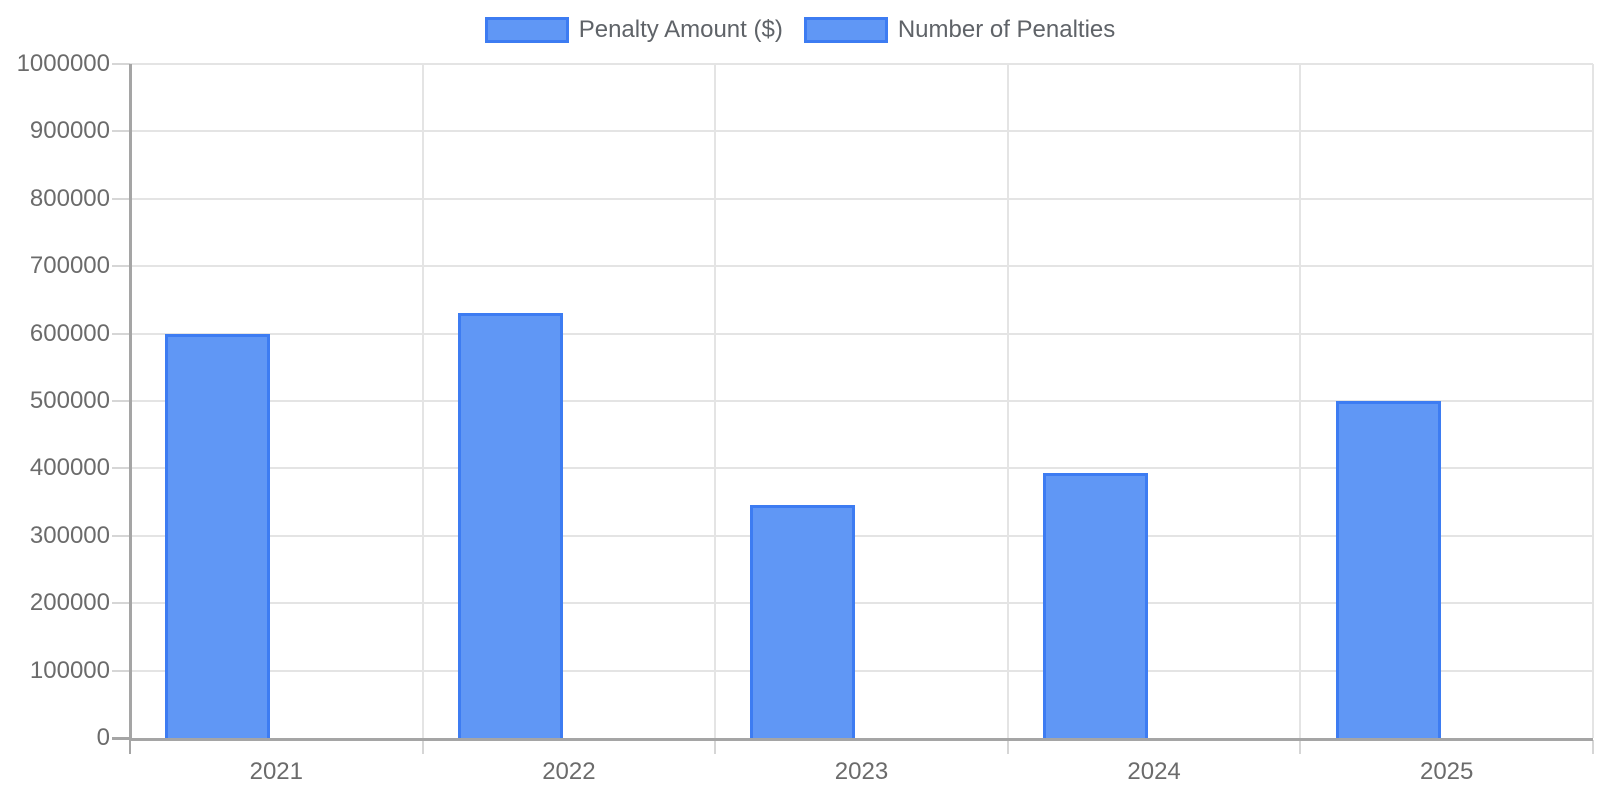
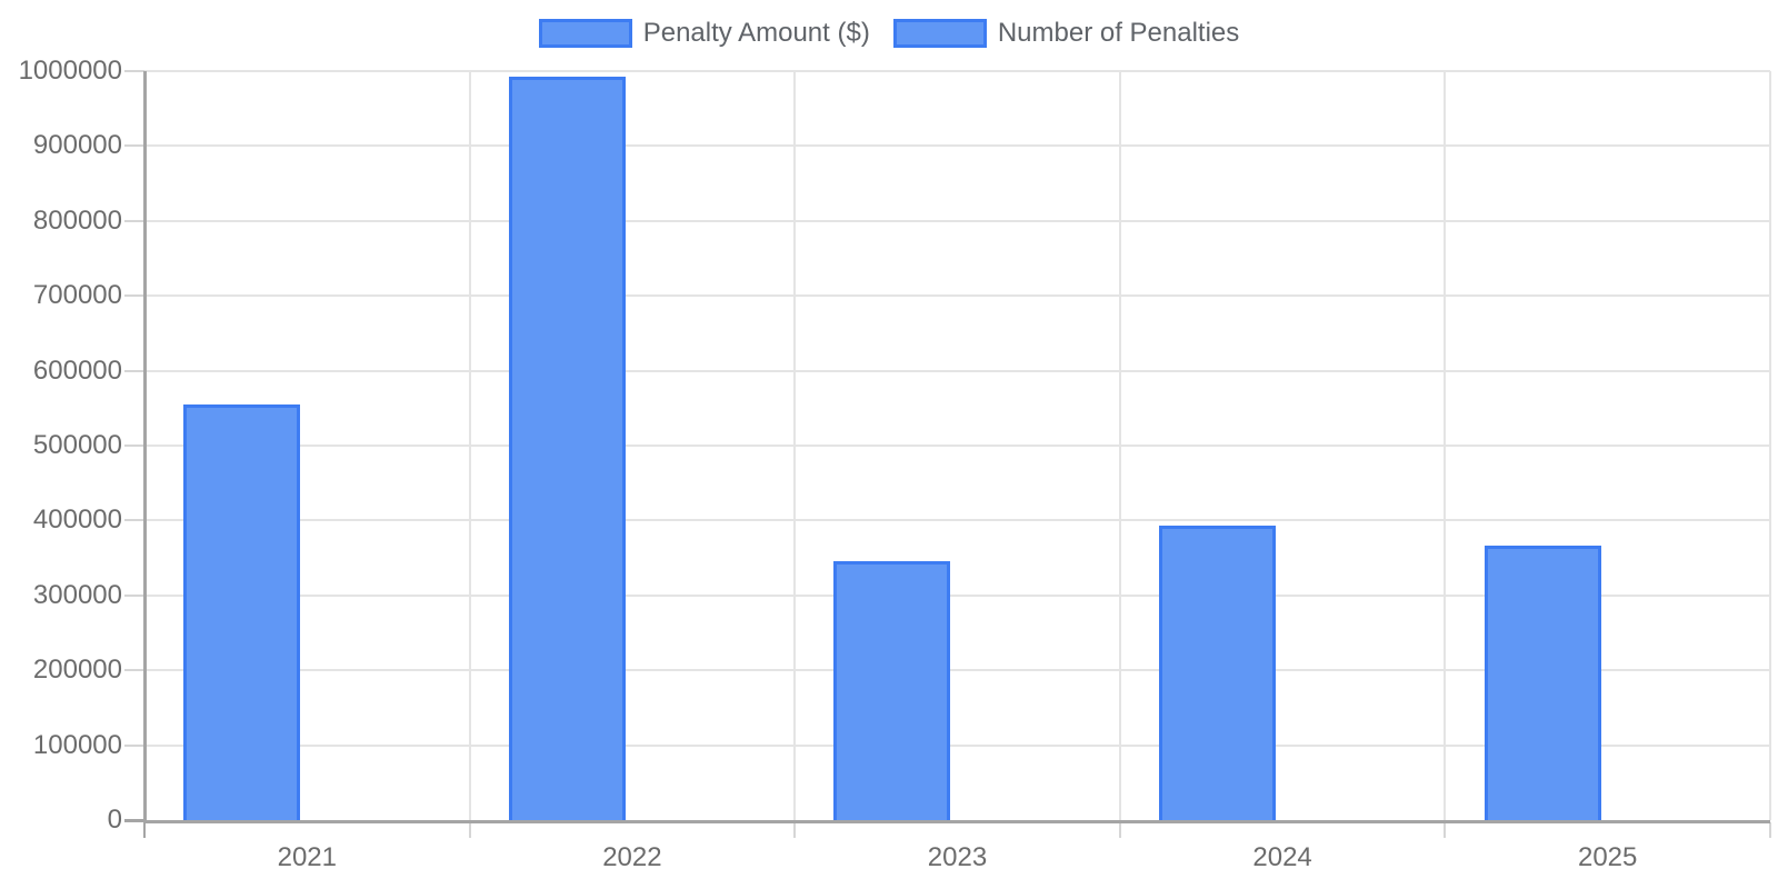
Penalty Amount ($)/2021: 600000 -> 560000
Penalty Amount ($)/2022: 630000 -> 990000
Penalty Amount ($)/2025: 500000 -> 370000
